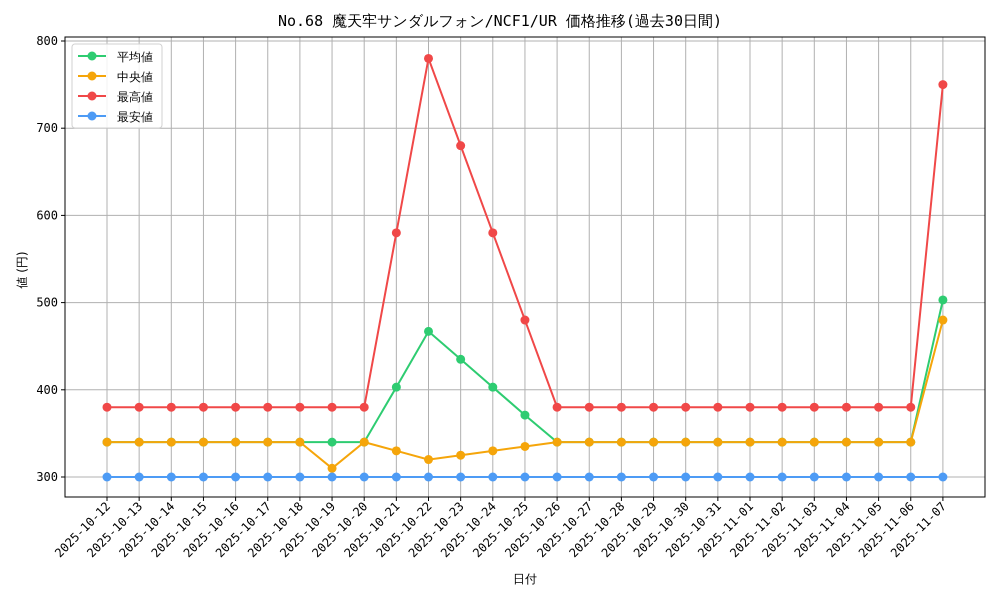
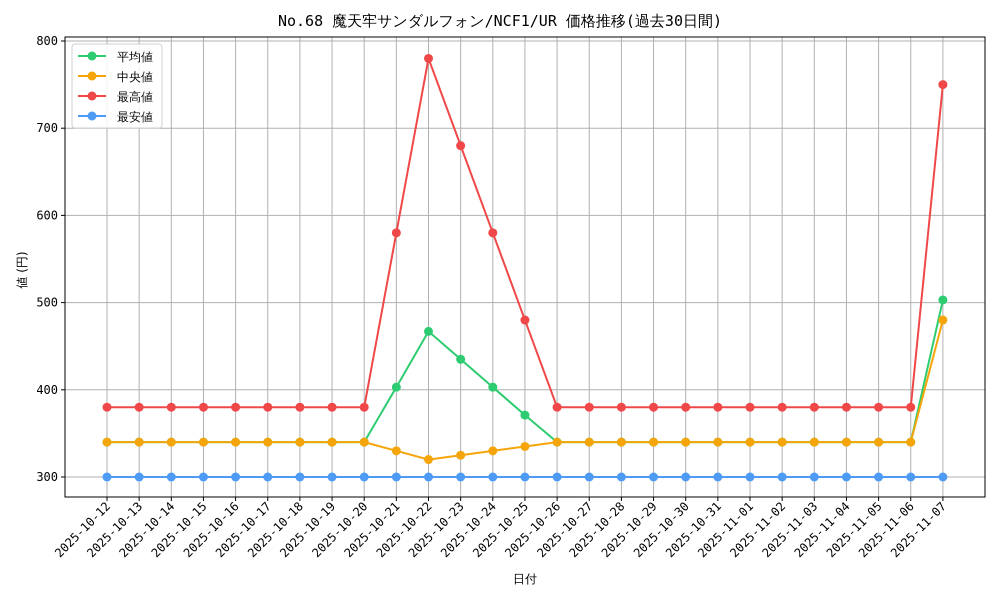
中央値/2025-10-19: 310 -> 340
